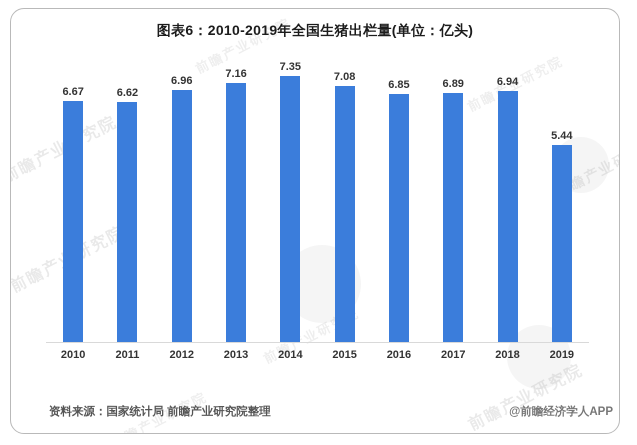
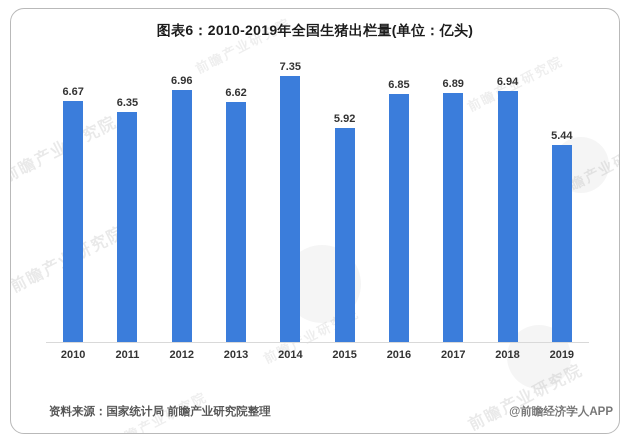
2011: 6.62 -> 6.35
2013: 7.16 -> 6.62
2015: 7.08 -> 5.92
